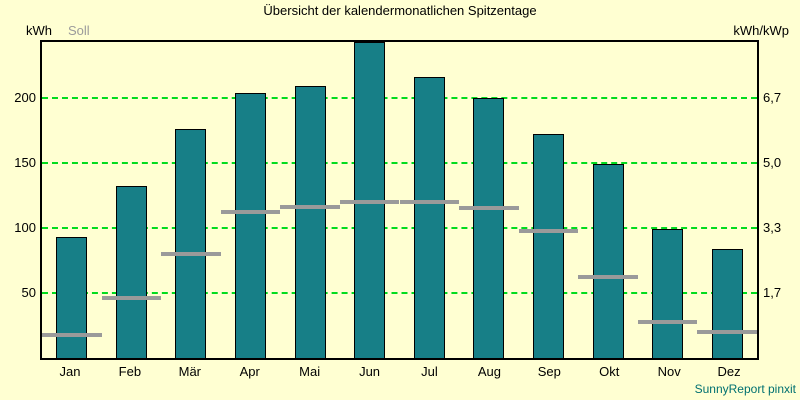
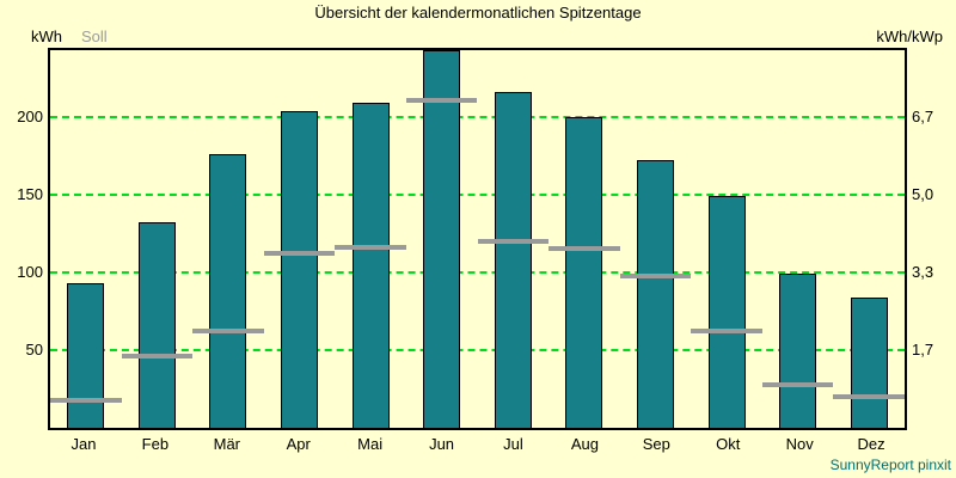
Soll/Mär: 80 -> 62
Soll/Jun: 120 -> 211
